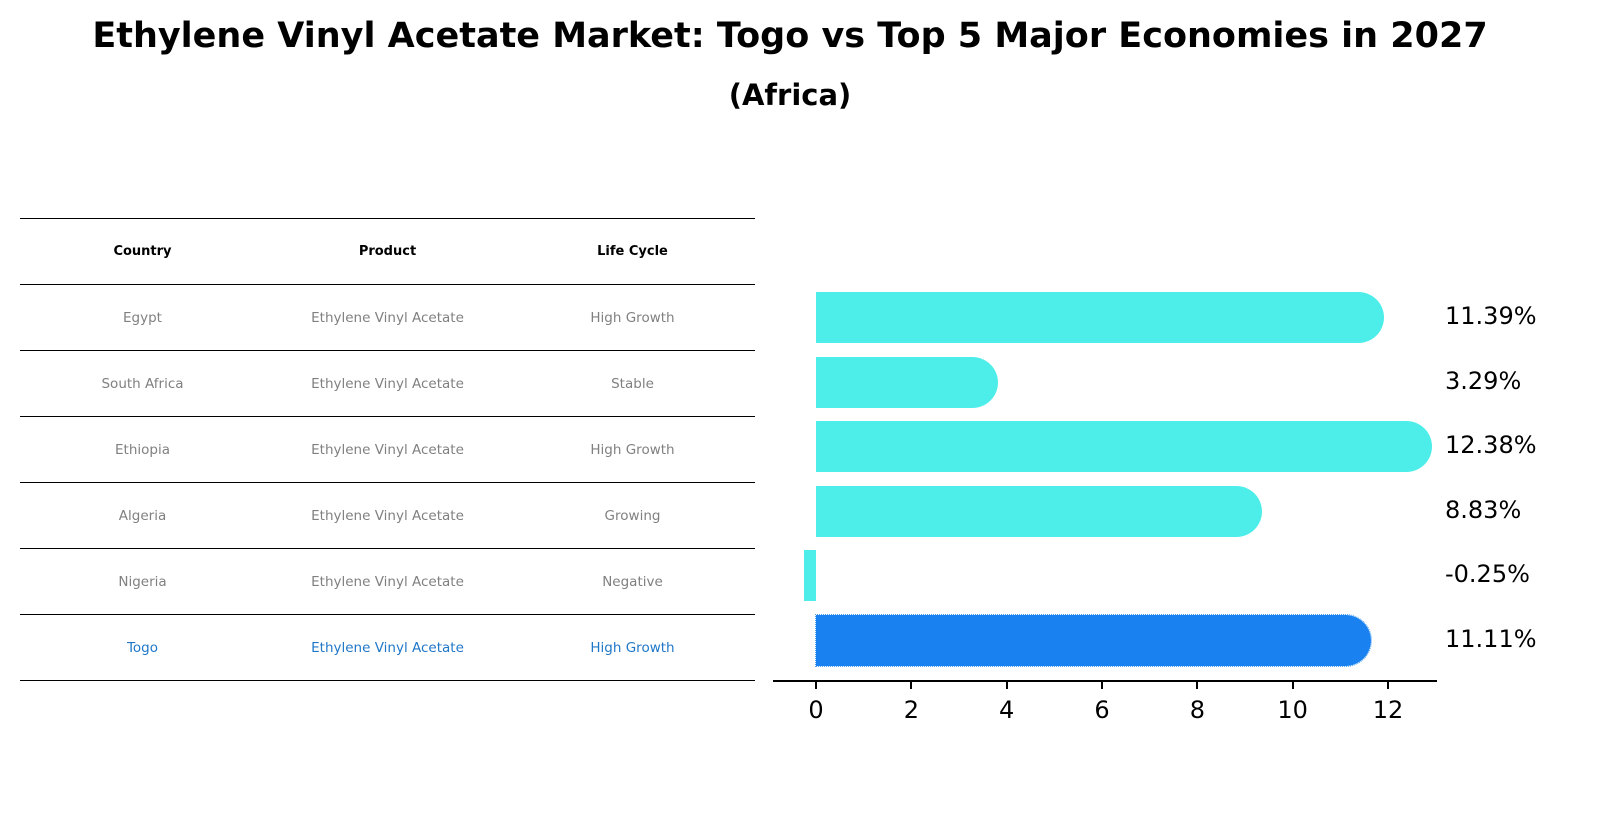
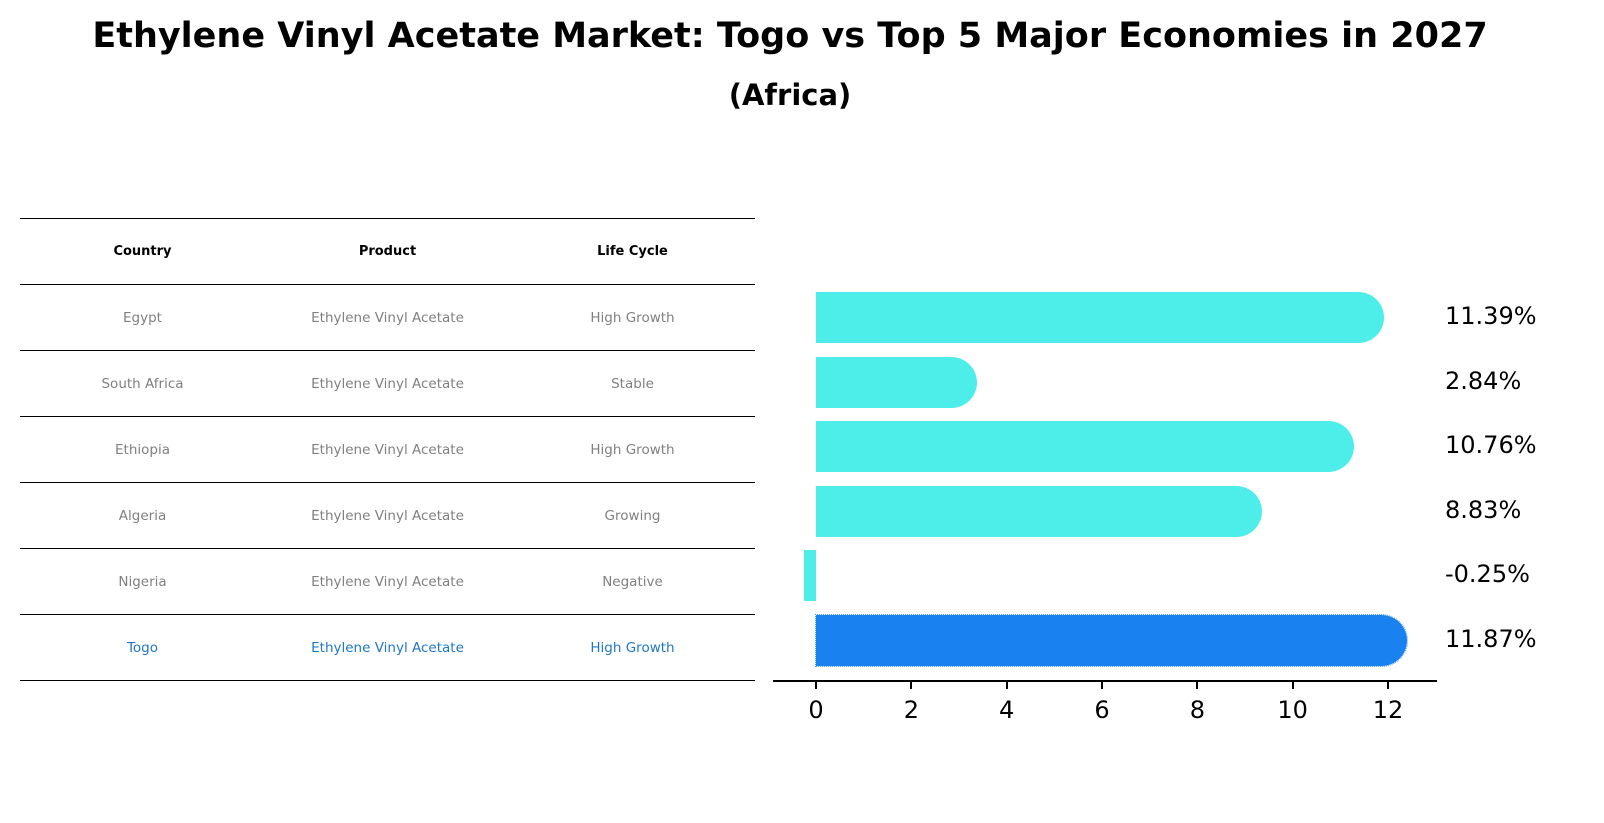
South Africa: 3.29% -> 2.84%
Ethiopia: 12.38% -> 10.76%
Togo: 11.11% -> 11.87%
